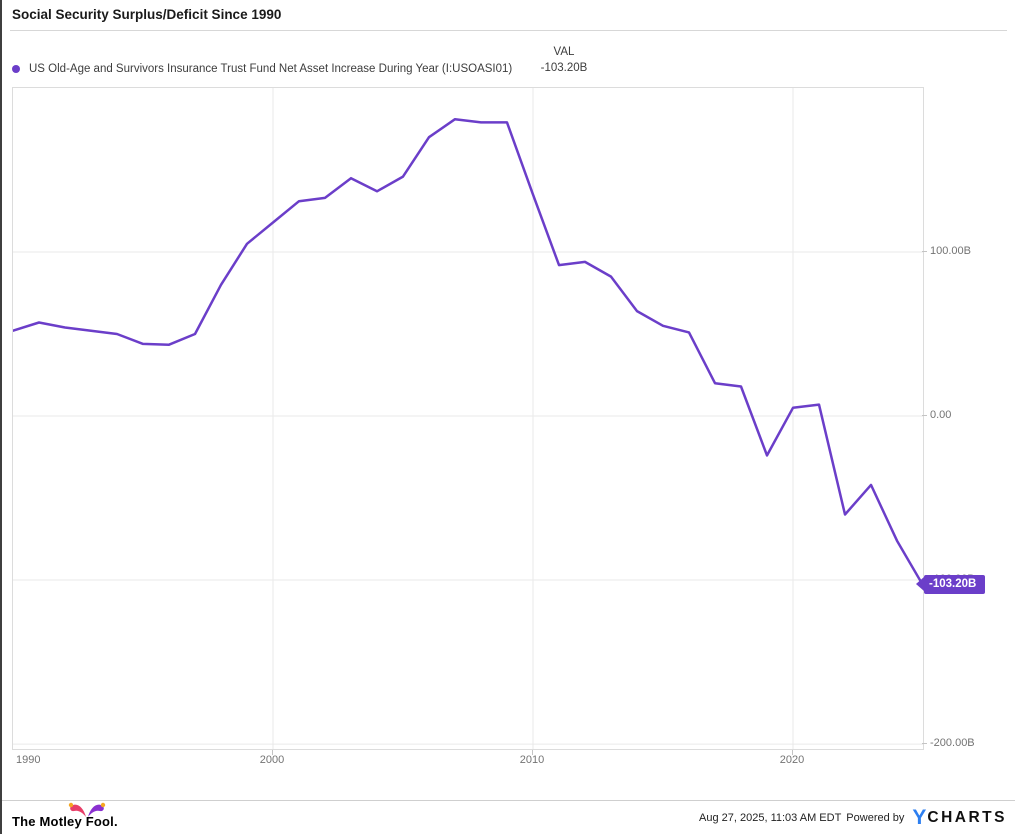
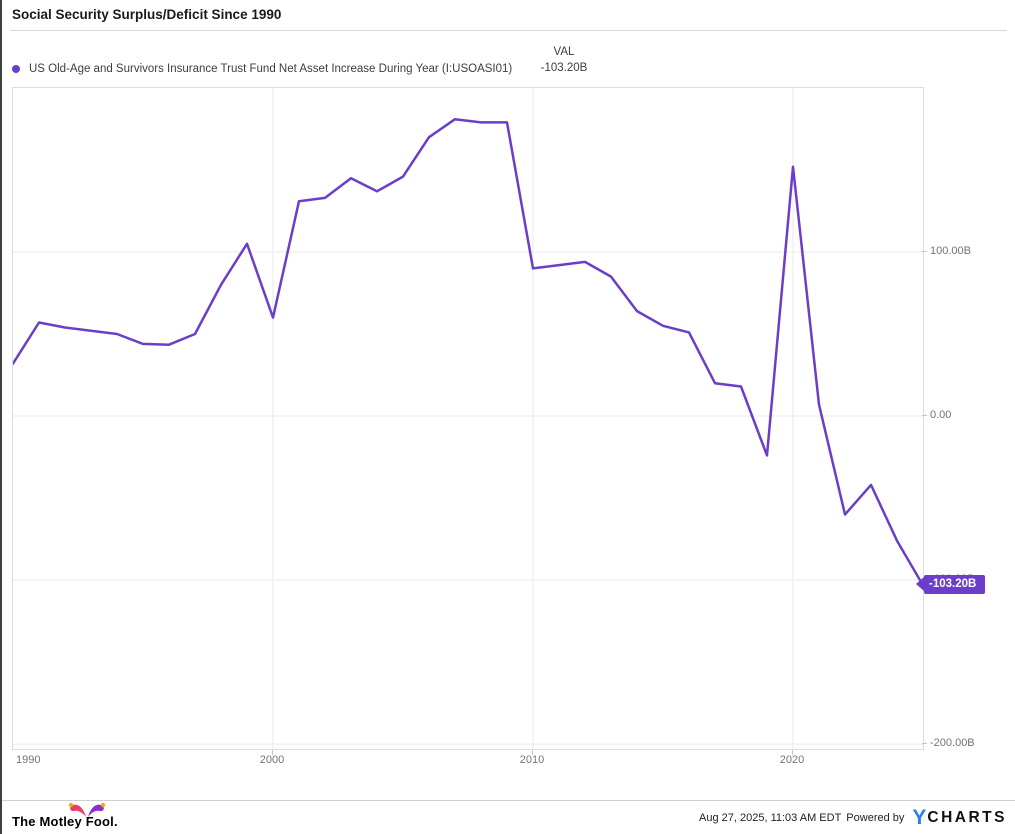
1990: 52B -> 32B
2000: 118B -> 60B
2010: 135B -> 90B
2020: 5B -> 152B
